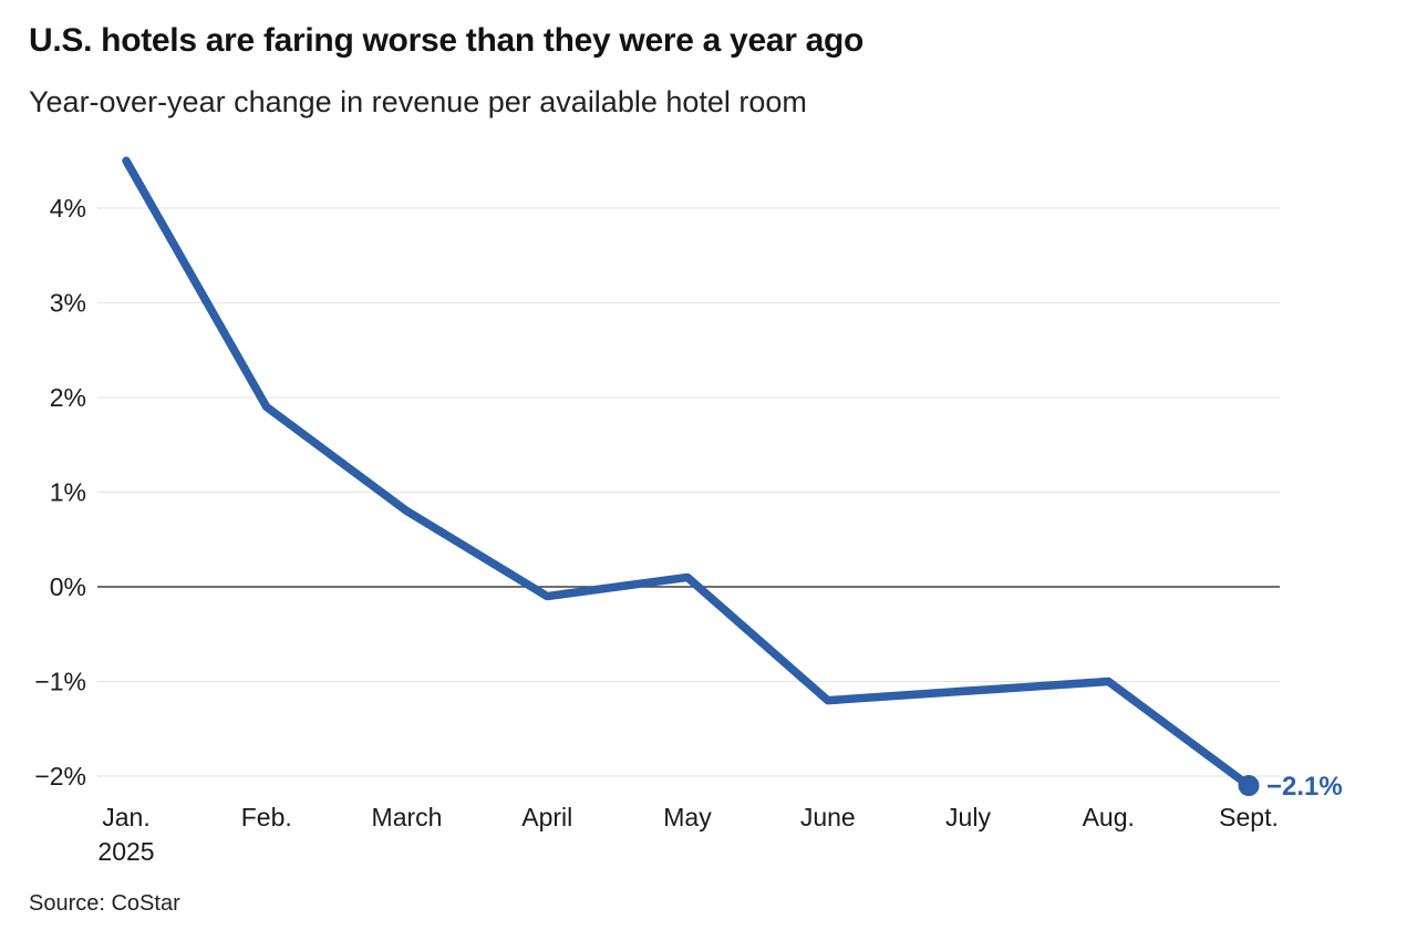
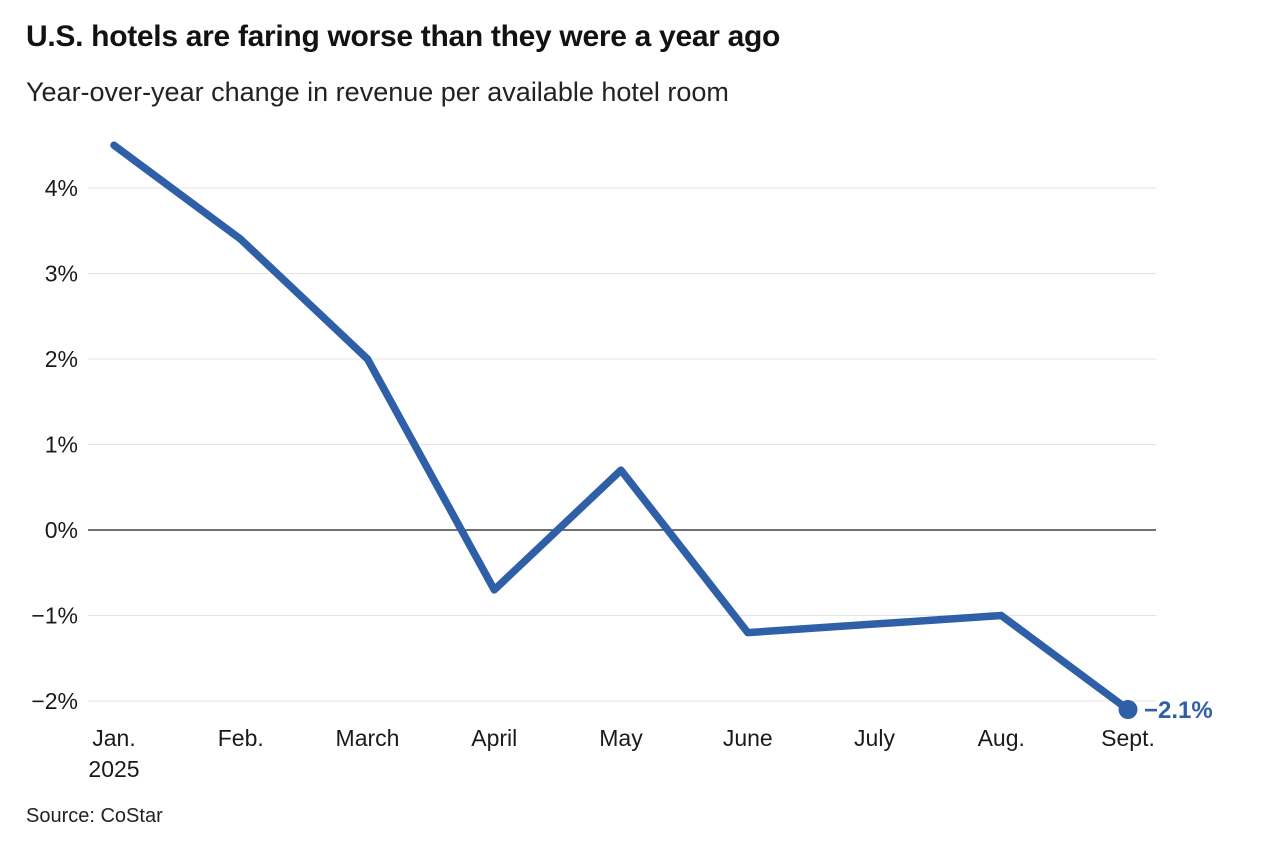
Feb.: 1.9% -> 3.4%
March: 0.8% -> 2.0%
April: -0.1% -> -0.7%
May: 0.1% -> 0.7%
